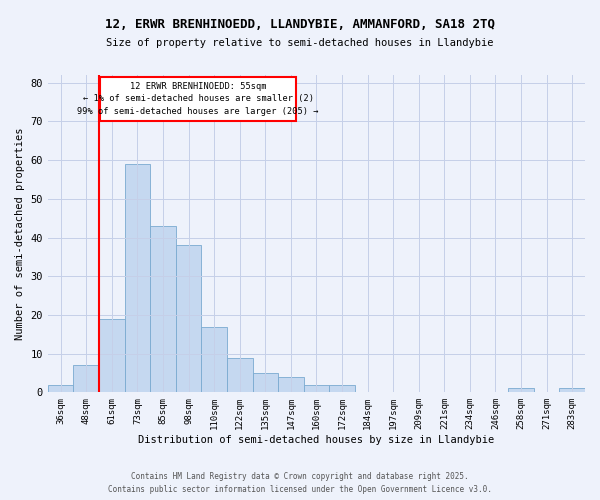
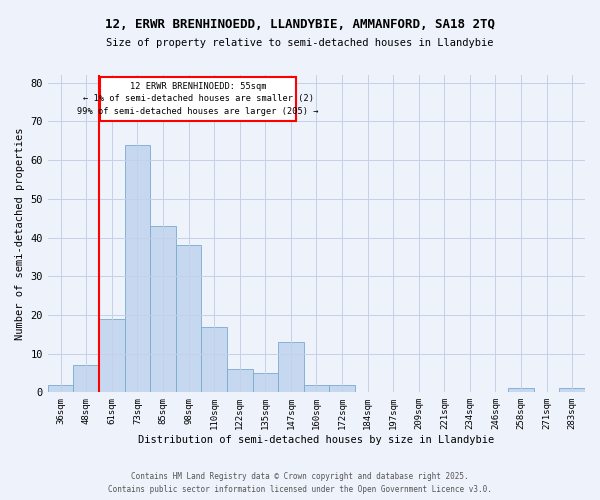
73sqm: 59 -> 64
122sqm: 9 -> 6
147sqm: 4 -> 13
